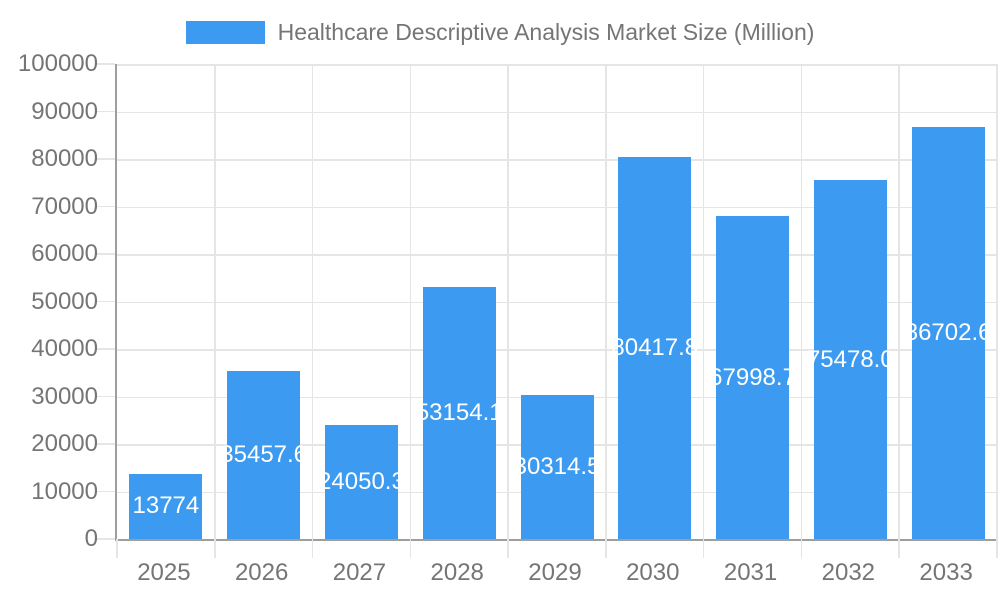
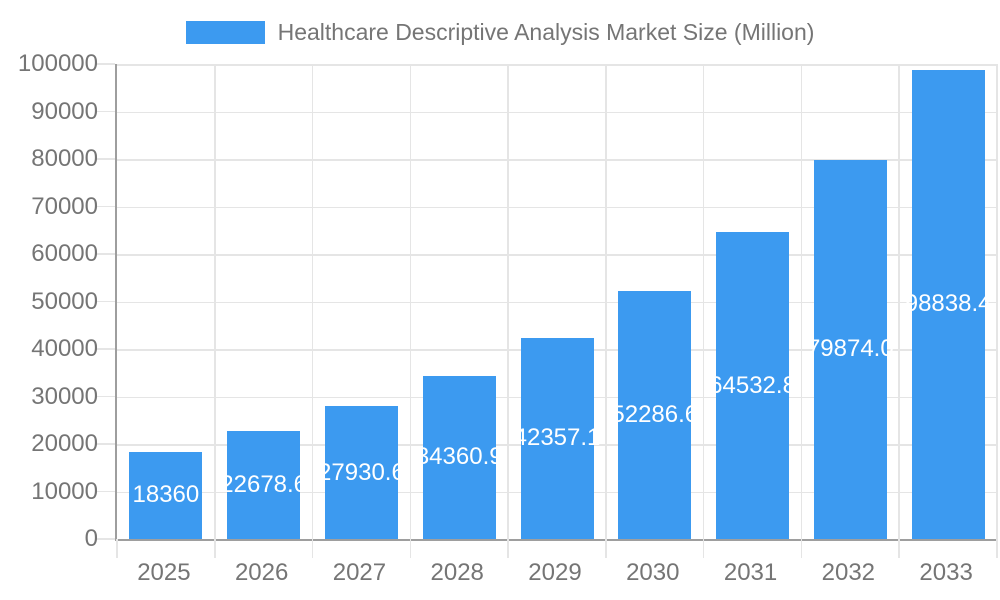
2025: 13774 -> 18360
2026: 35457.6 -> 22678.6
2027: 24050.3 -> 27930.6
2028: 53154.1 -> 34360.9
2029: 30314.5 -> 42357.1
2030: 80417.8 -> 52286.6
2031: 67998.7 -> 64532.8
2032: 75478.0 -> 79874.0
2033: 86702.6 -> 98838.4
